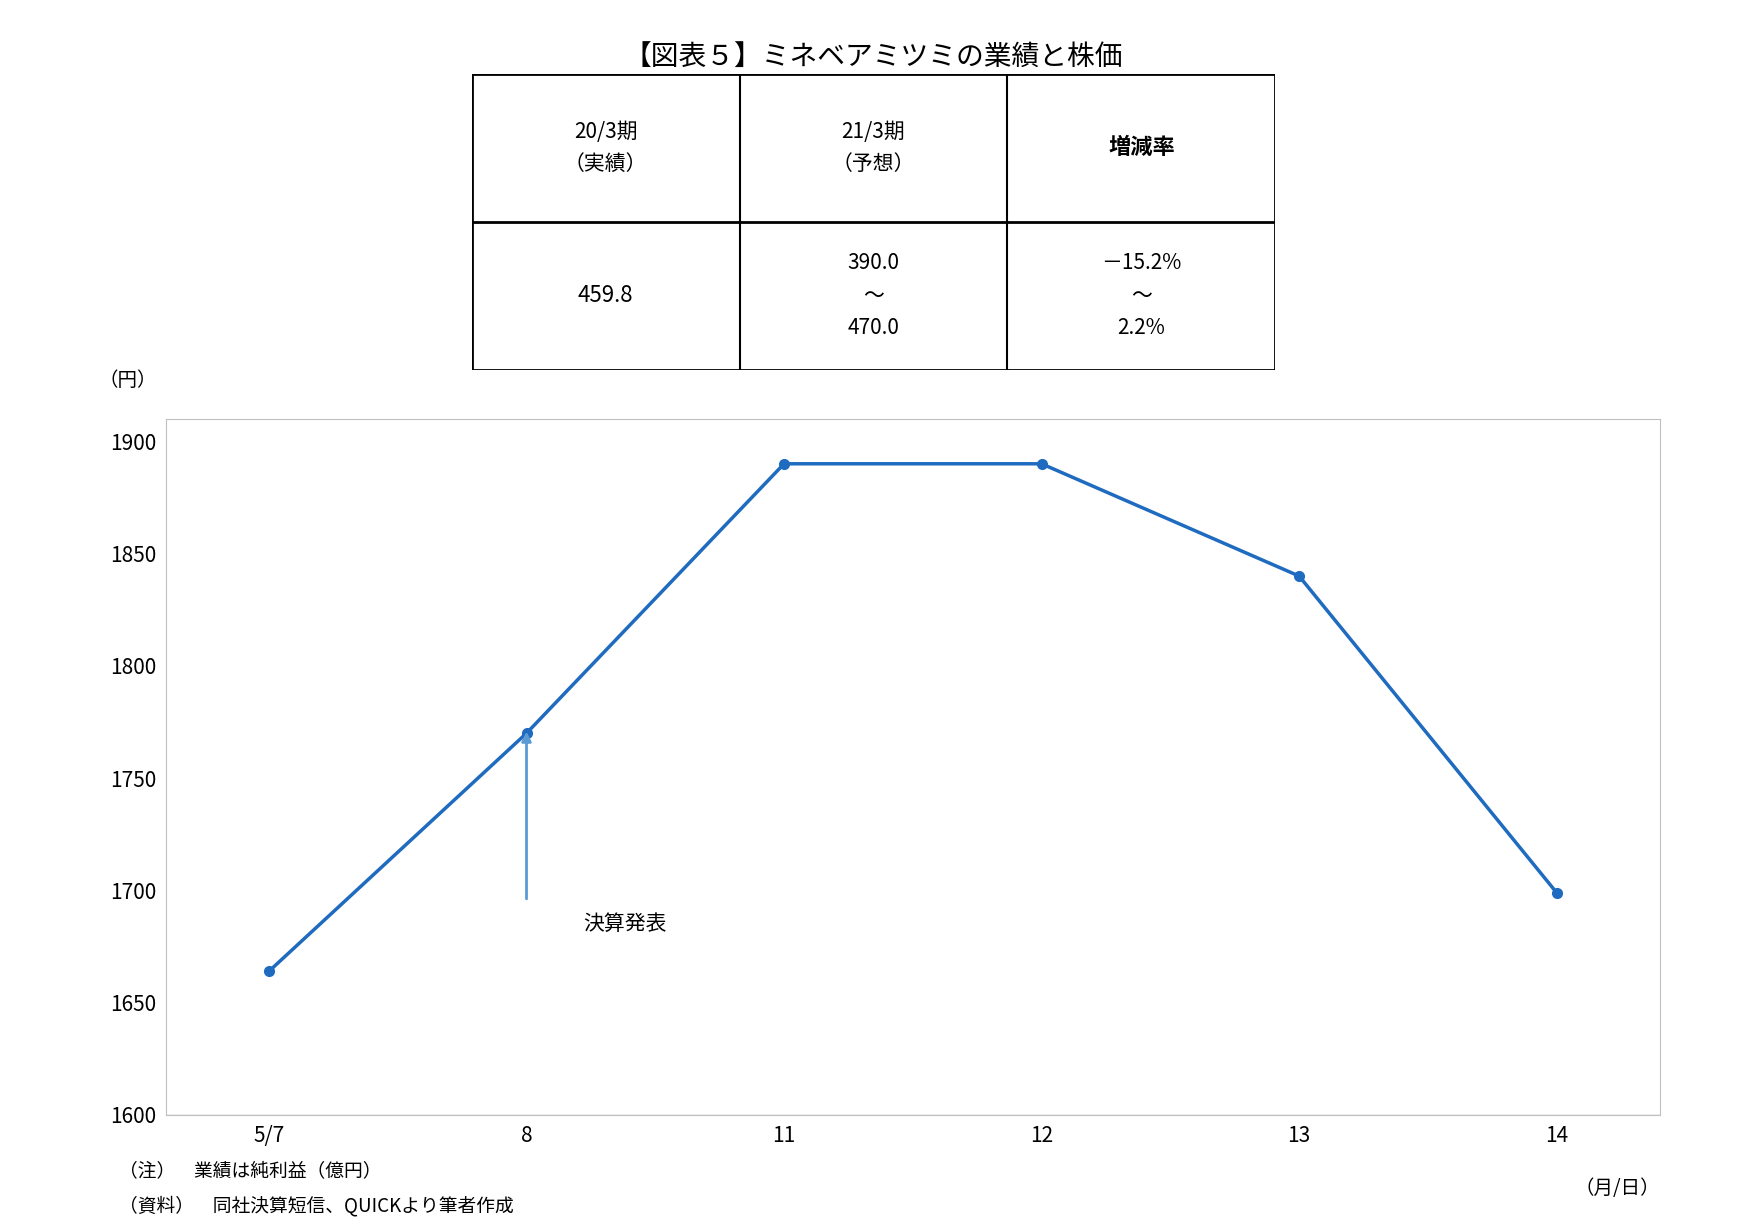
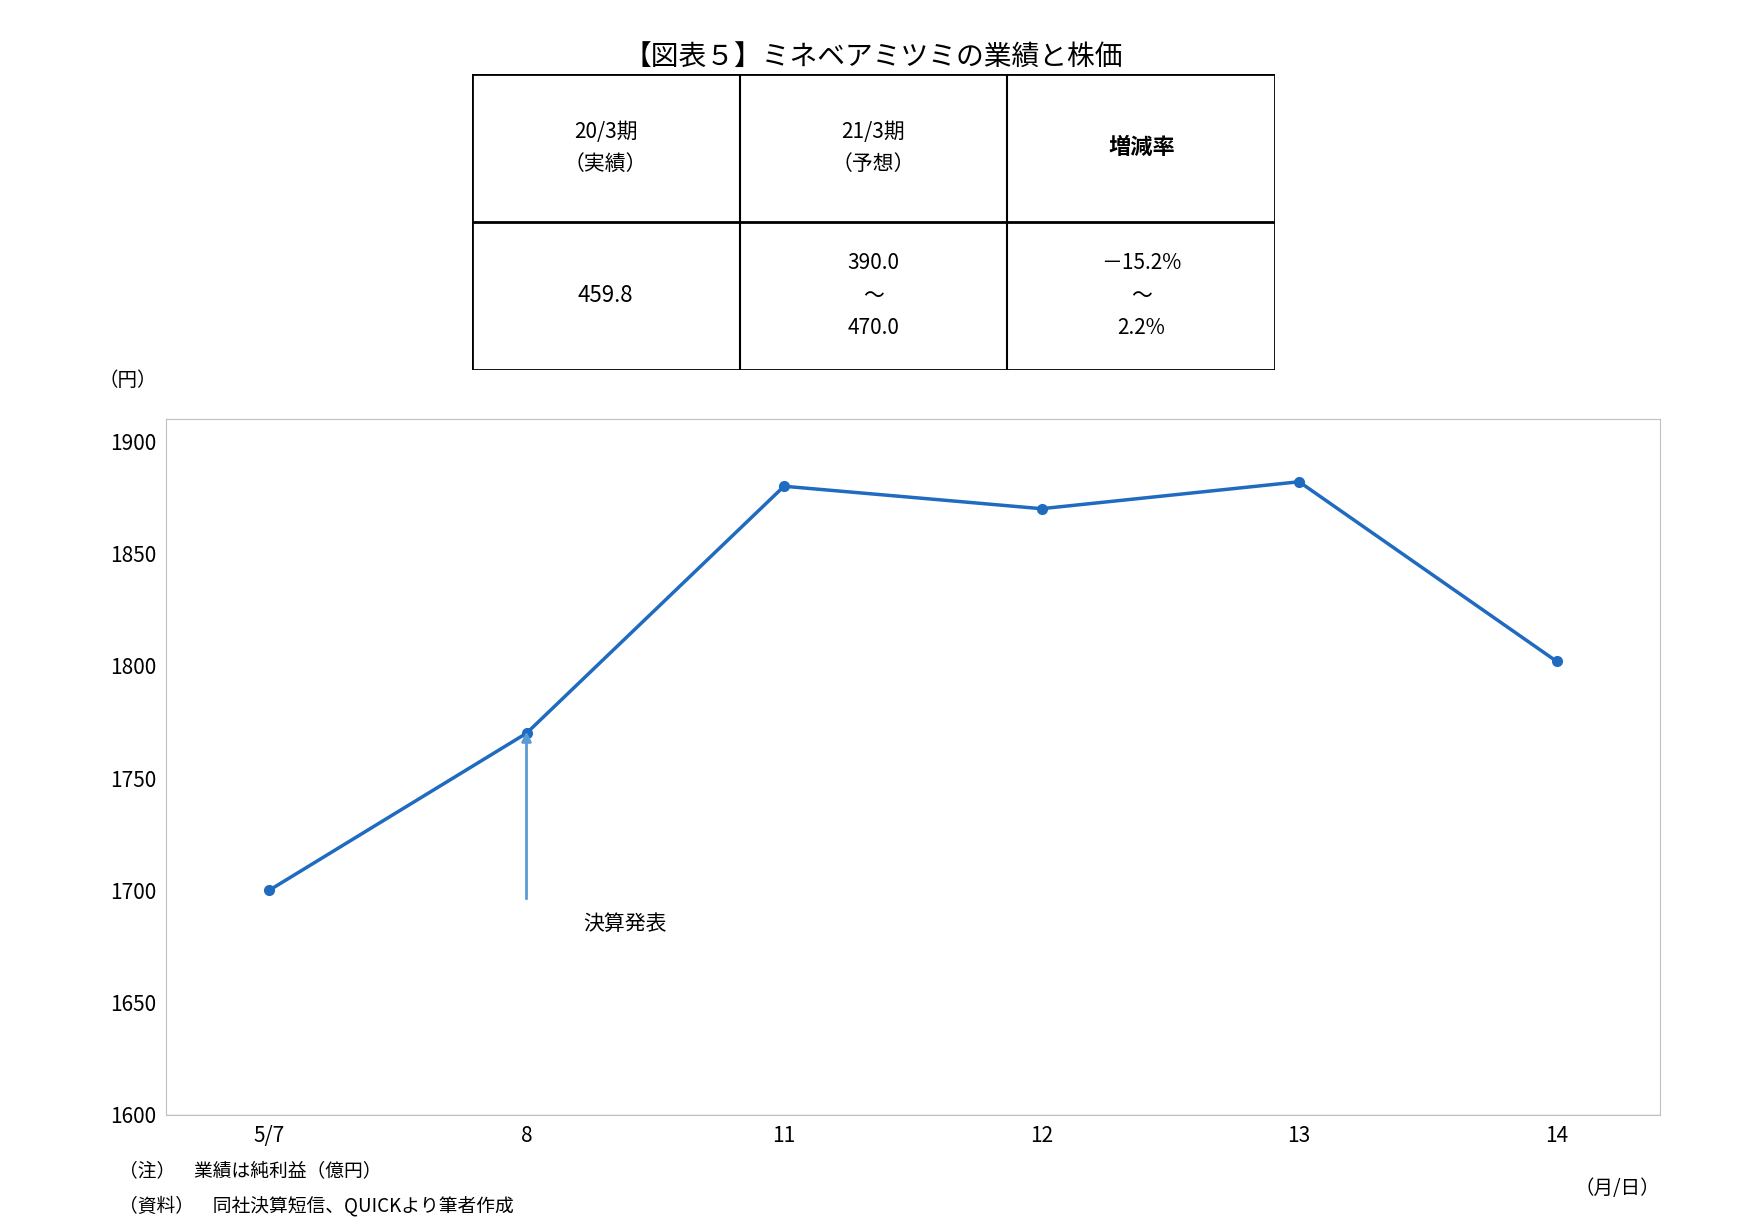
5/7: 1664 -> 1700
11: 1890 -> 1880
12: 1890 -> 1870
13: 1840 -> 1882
14: 1699 -> 1802
